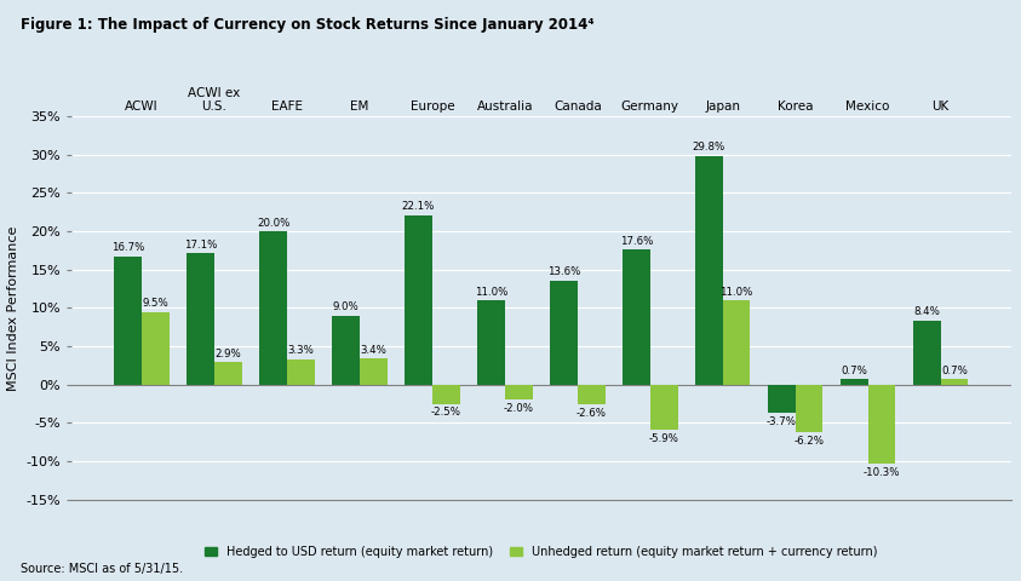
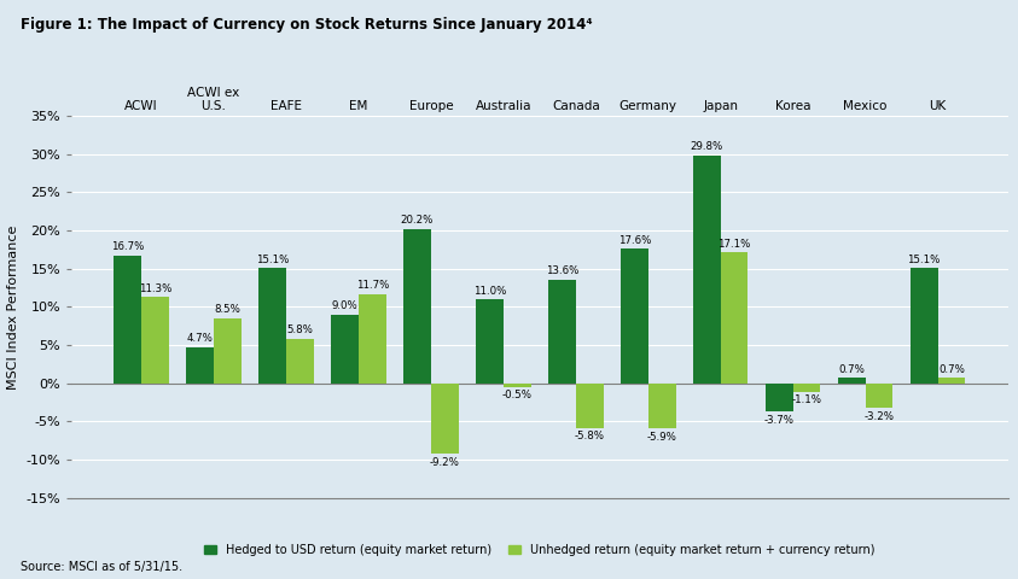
Unhedged return (equity market return + currency return)/ACWI: 9.5% -> 11.3%
Hedged to USD return (equity market return)/ACWI ex U.S.: 17.1% -> 4.7%
Unhedged return (equity market return + currency return)/ACWI ex U.S.: 2.9% -> 8.5%
Hedged to USD return (equity market return)/EAFE: 20.0% -> 15.1%
Unhedged return (equity market return + currency return)/EAFE: 3.3% -> 5.8%
Unhedged return (equity market return + currency return)/EM: 3.4% -> 11.7%
Hedged to USD return (equity market return)/Europe: 22.1% -> 20.2%
Unhedged return (equity market return + currency return)/Europe: -2.5% -> -9.2%
Unhedged return (equity market return + currency return)/Australia: -2.0% -> -0.5%
Unhedged return (equity market return + currency return)/Canada: -2.6% -> -5.8%
Unhedged return (equity market return + currency return)/Japan: 11.0% -> 17.1%
Unhedged return (equity market return + currency return)/Korea: -6.2% -> -1.1%
Unhedged return (equity market return + currency return)/Mexico: -10.3% -> -3.2%
Hedged to USD return (equity market return)/UK: 8.4% -> 15.1%
